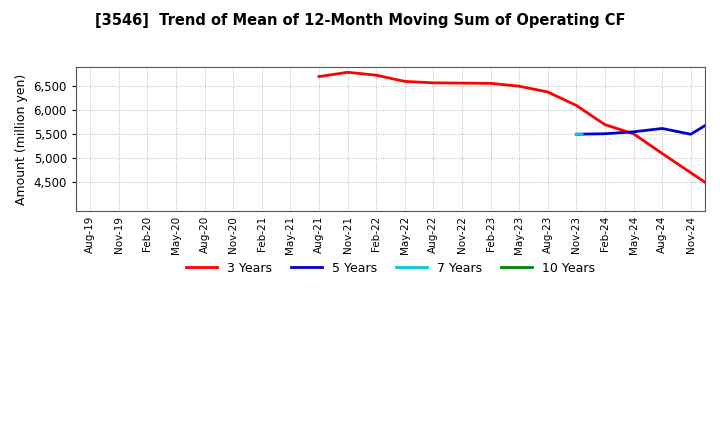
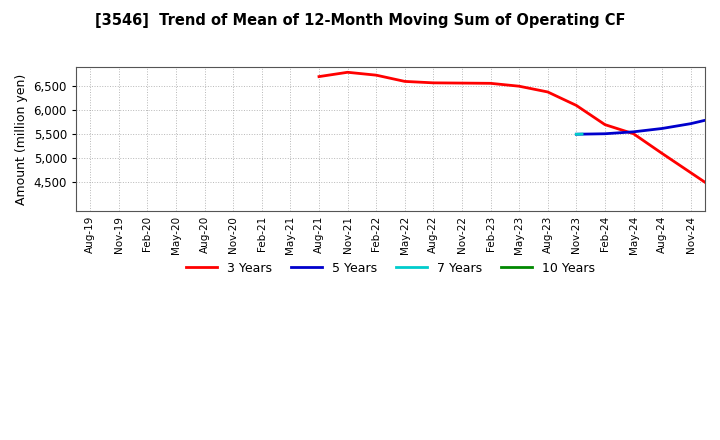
5 Years/Nov-24: 5,500 -> 5,720
